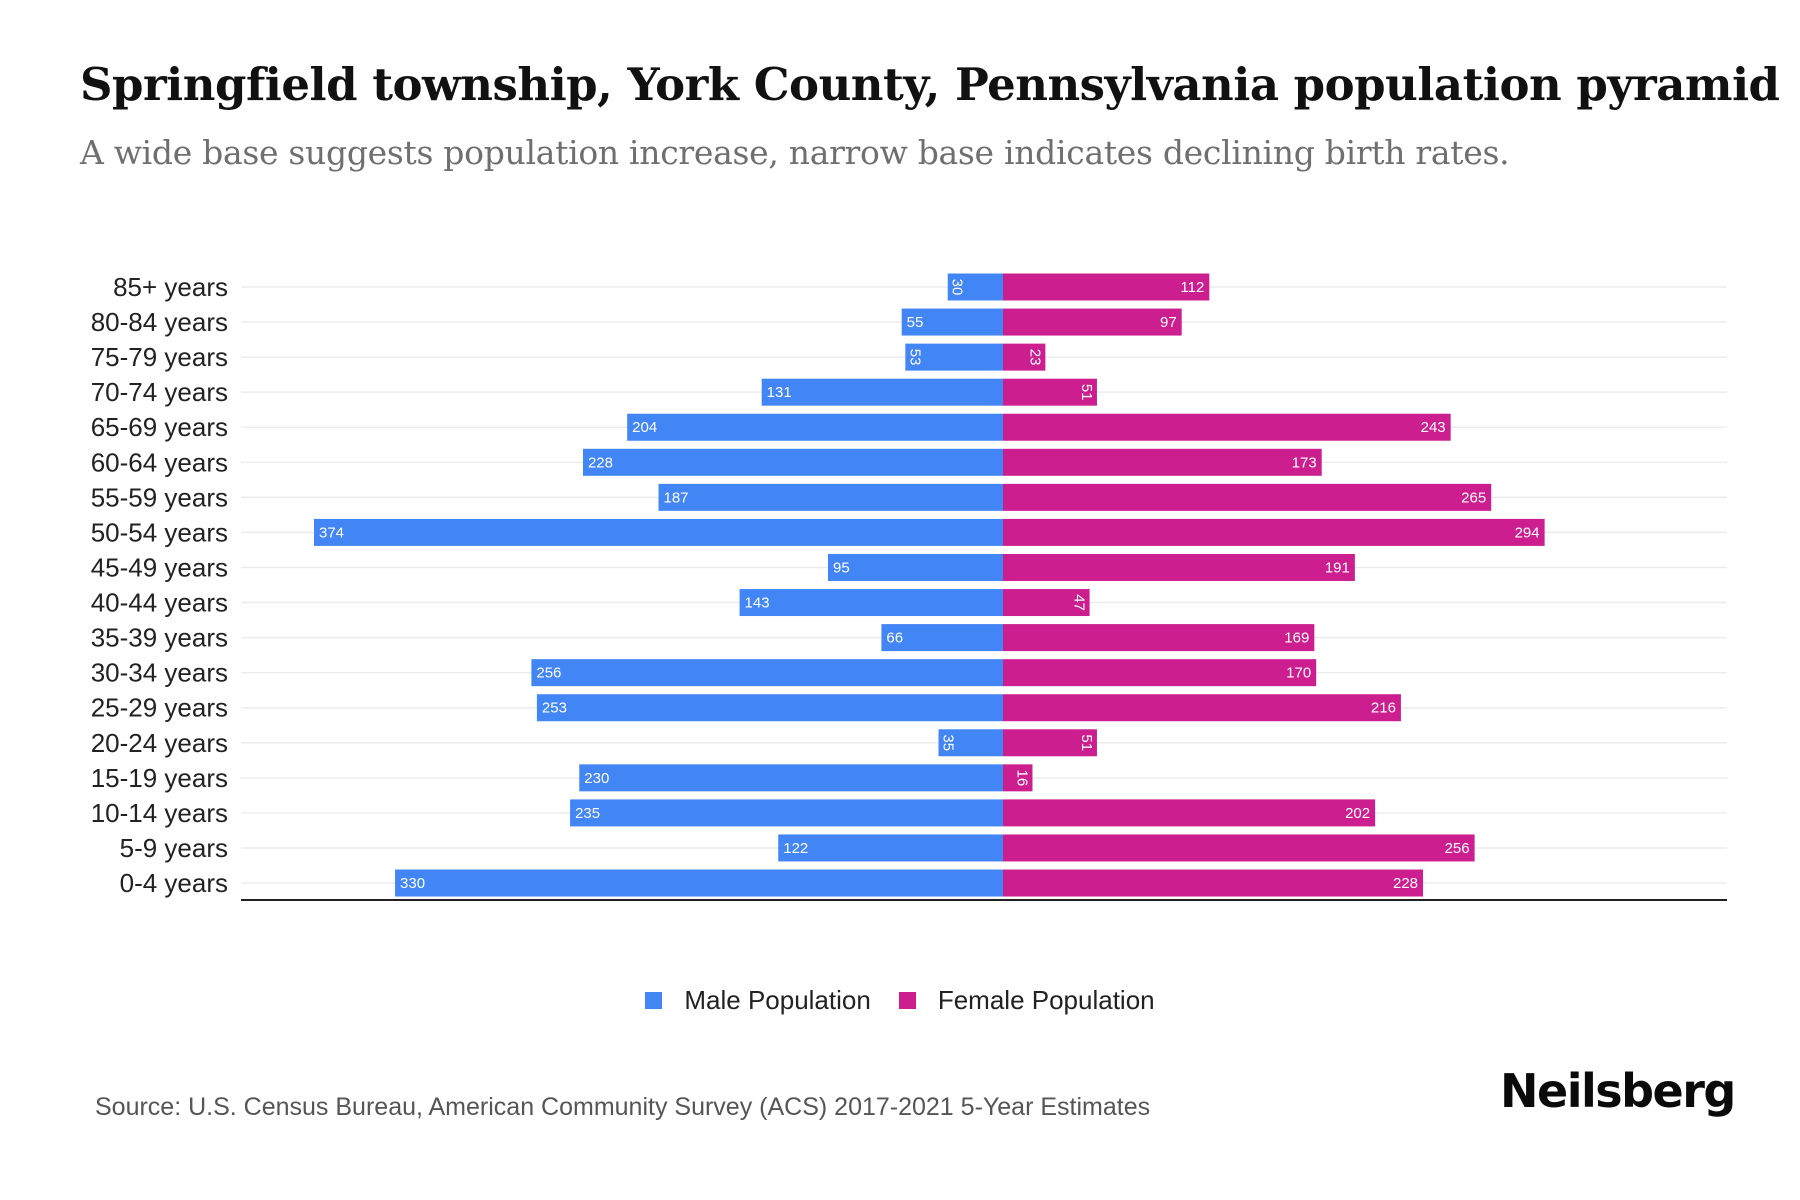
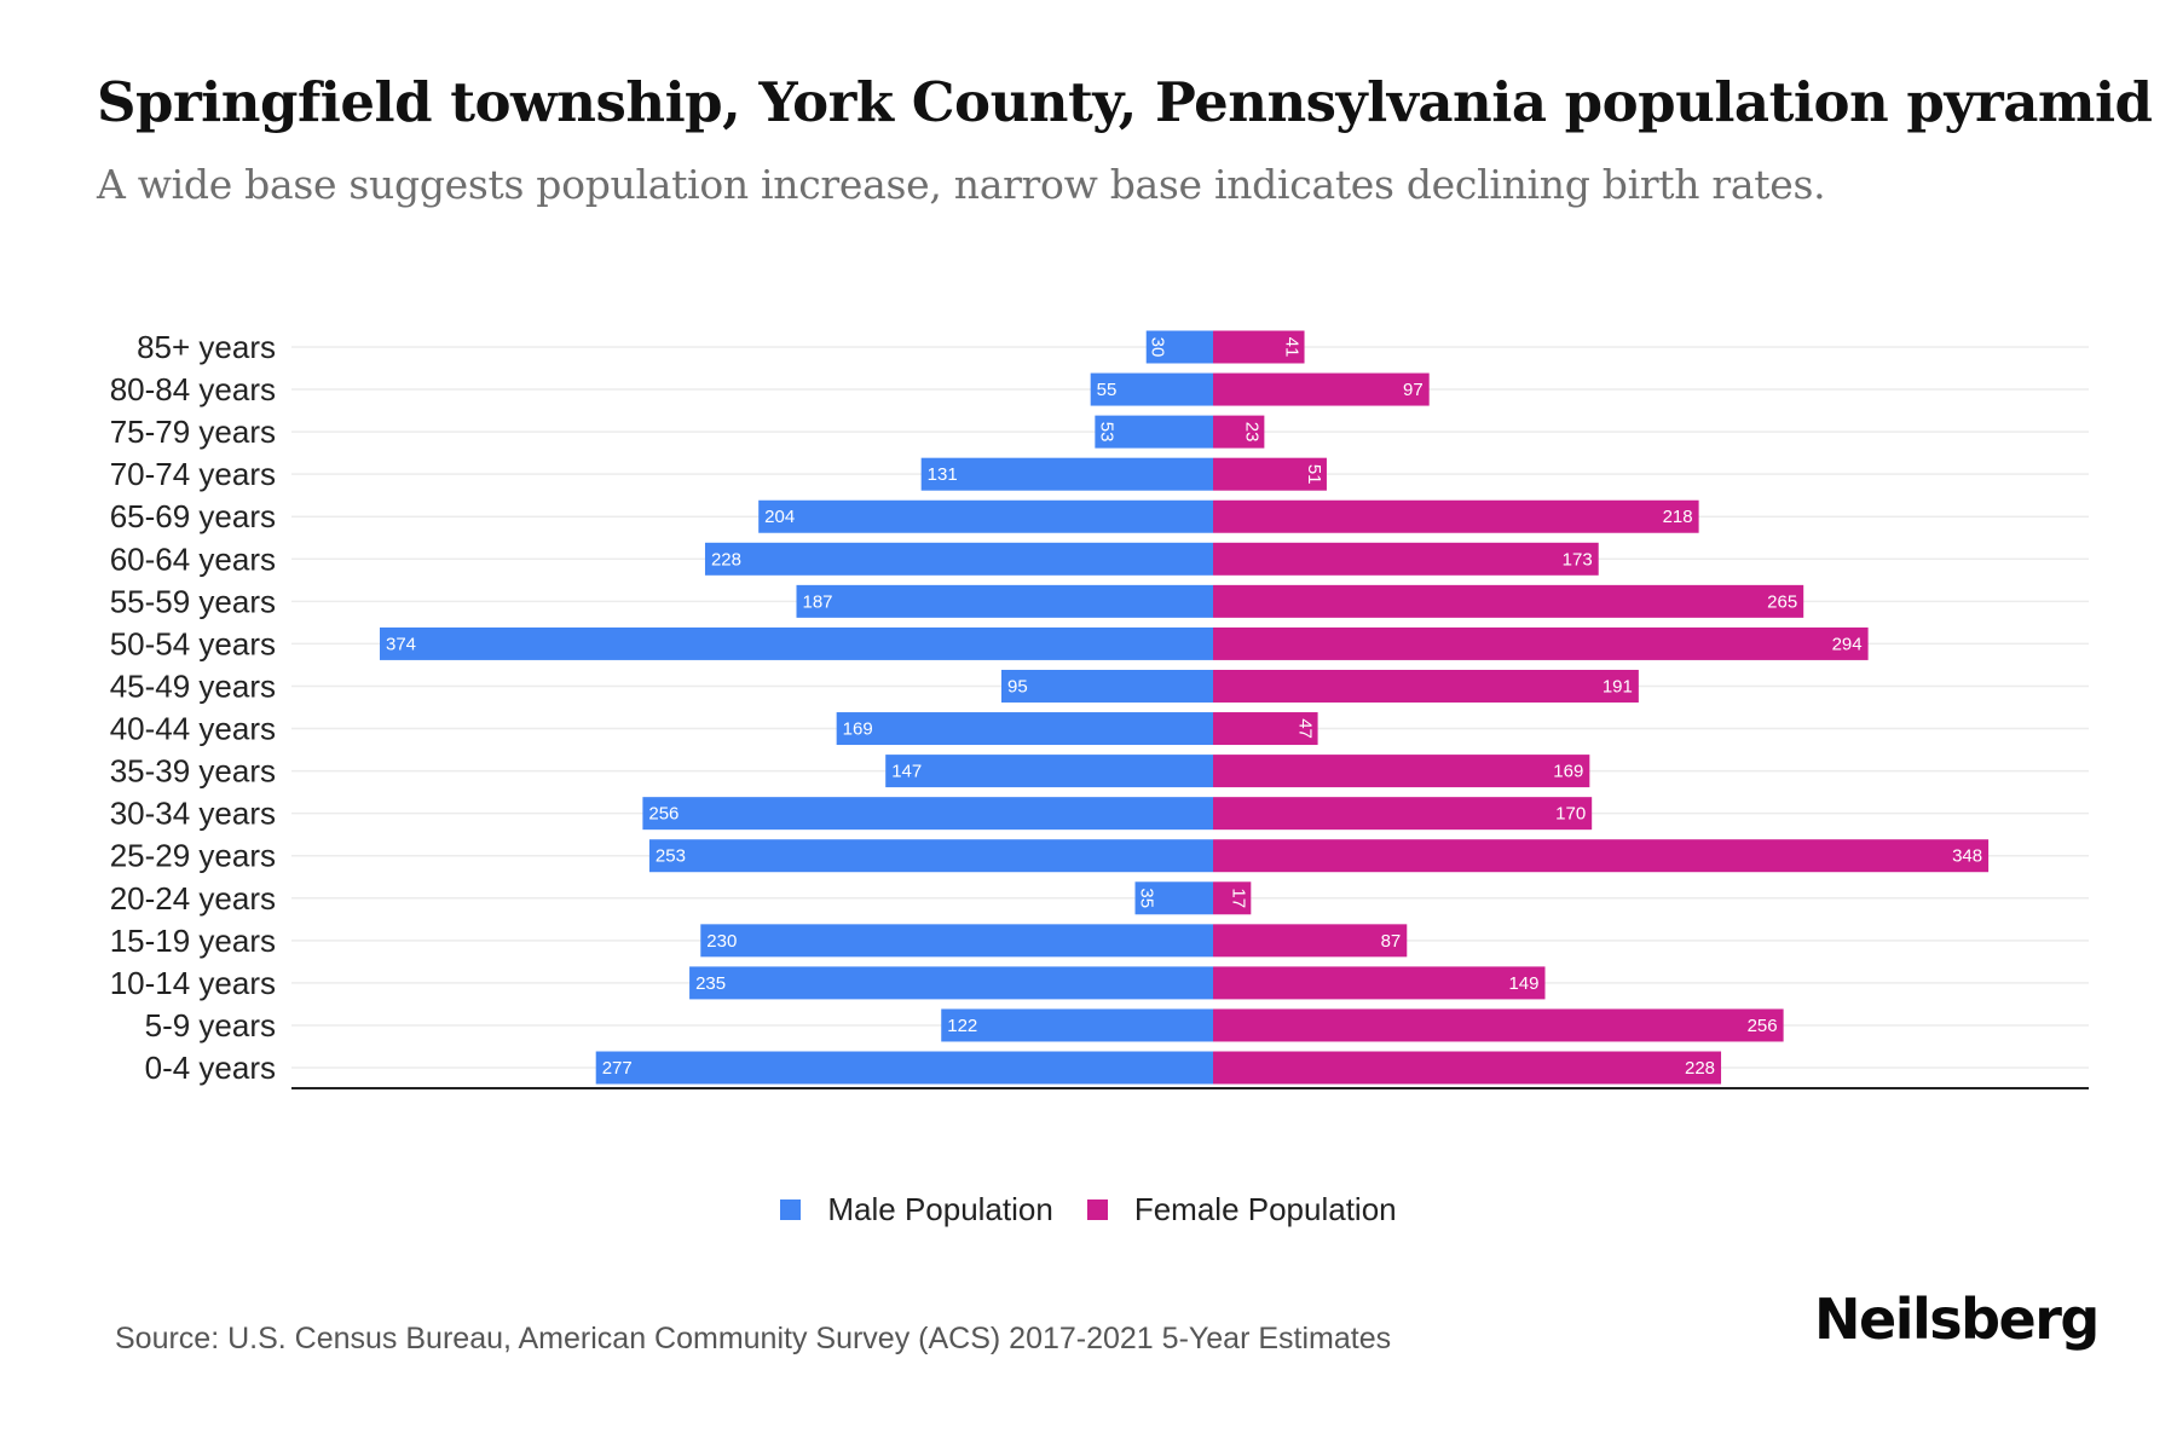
Female Population/85+ years: 112 -> 41
Female Population/65-69 years: 243 -> 218
Male Population/40-44 years: 143 -> 169
Male Population/35-39 years: 66 -> 147
Female Population/25-29 years: 216 -> 348
Female Population/20-24 years: 51 -> 17
Female Population/15-19 years: 16 -> 87
Female Population/10-14 years: 202 -> 149
Male Population/0-4 years: 330 -> 277
